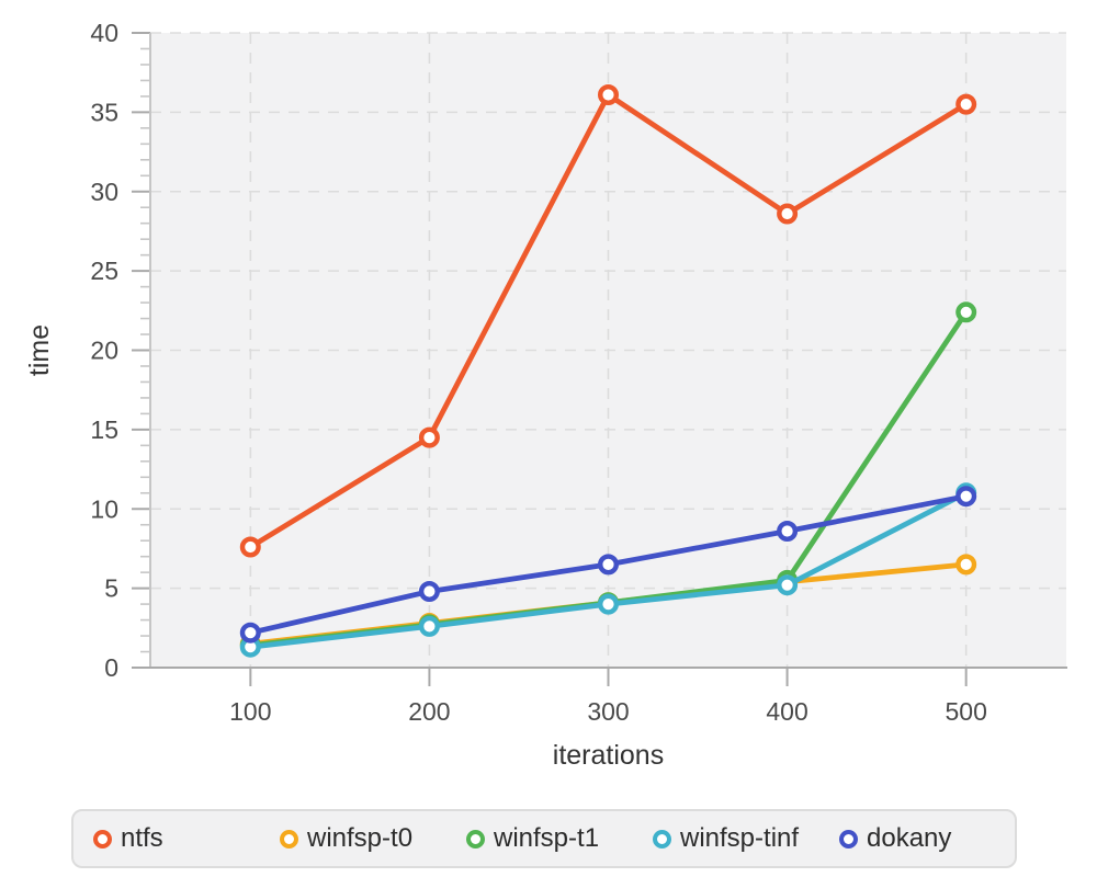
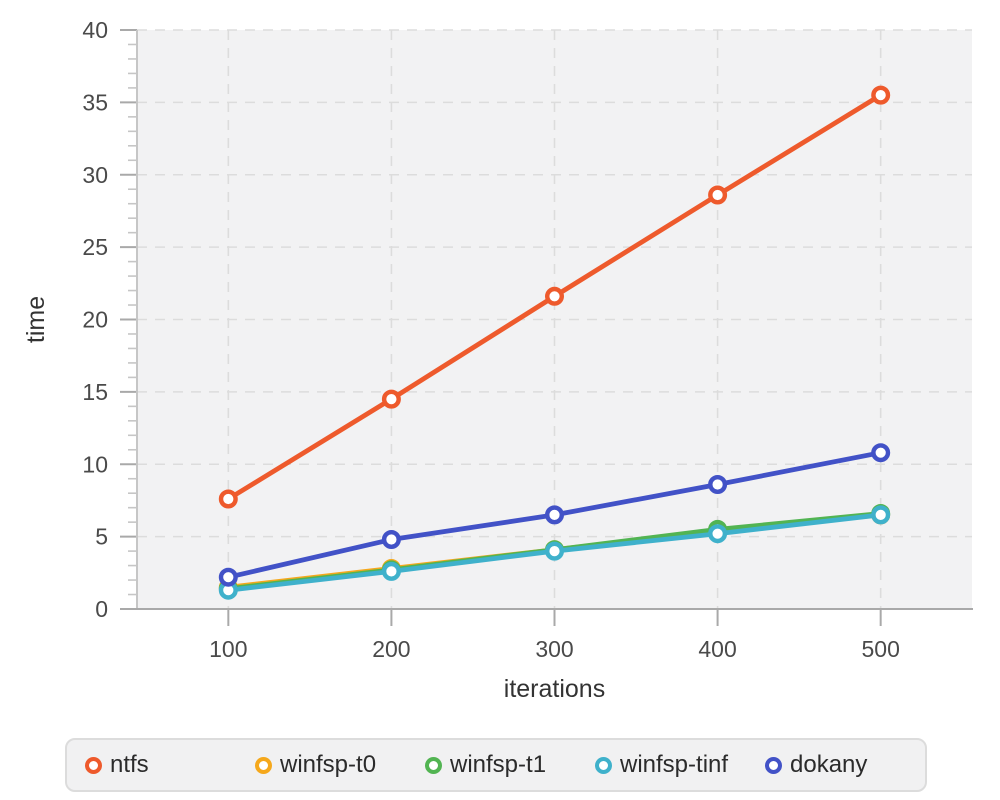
ntfs/300: 36.1 -> 21.6
winfsp-t1/500: 22.4 -> 6.6
winfsp-tinf/500: 11.0 -> 6.5
